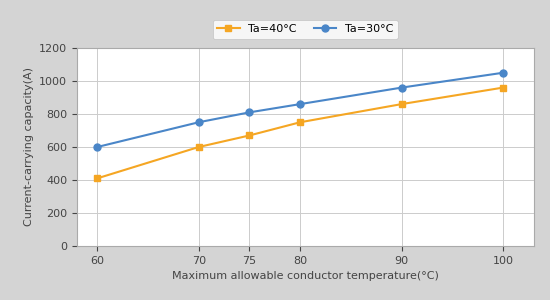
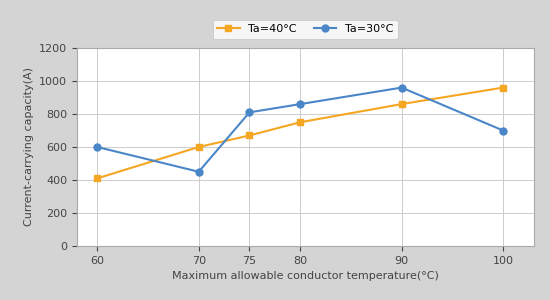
Ta=30°C/70: 750 -> 450
Ta=30°C/100: 1050 -> 700
